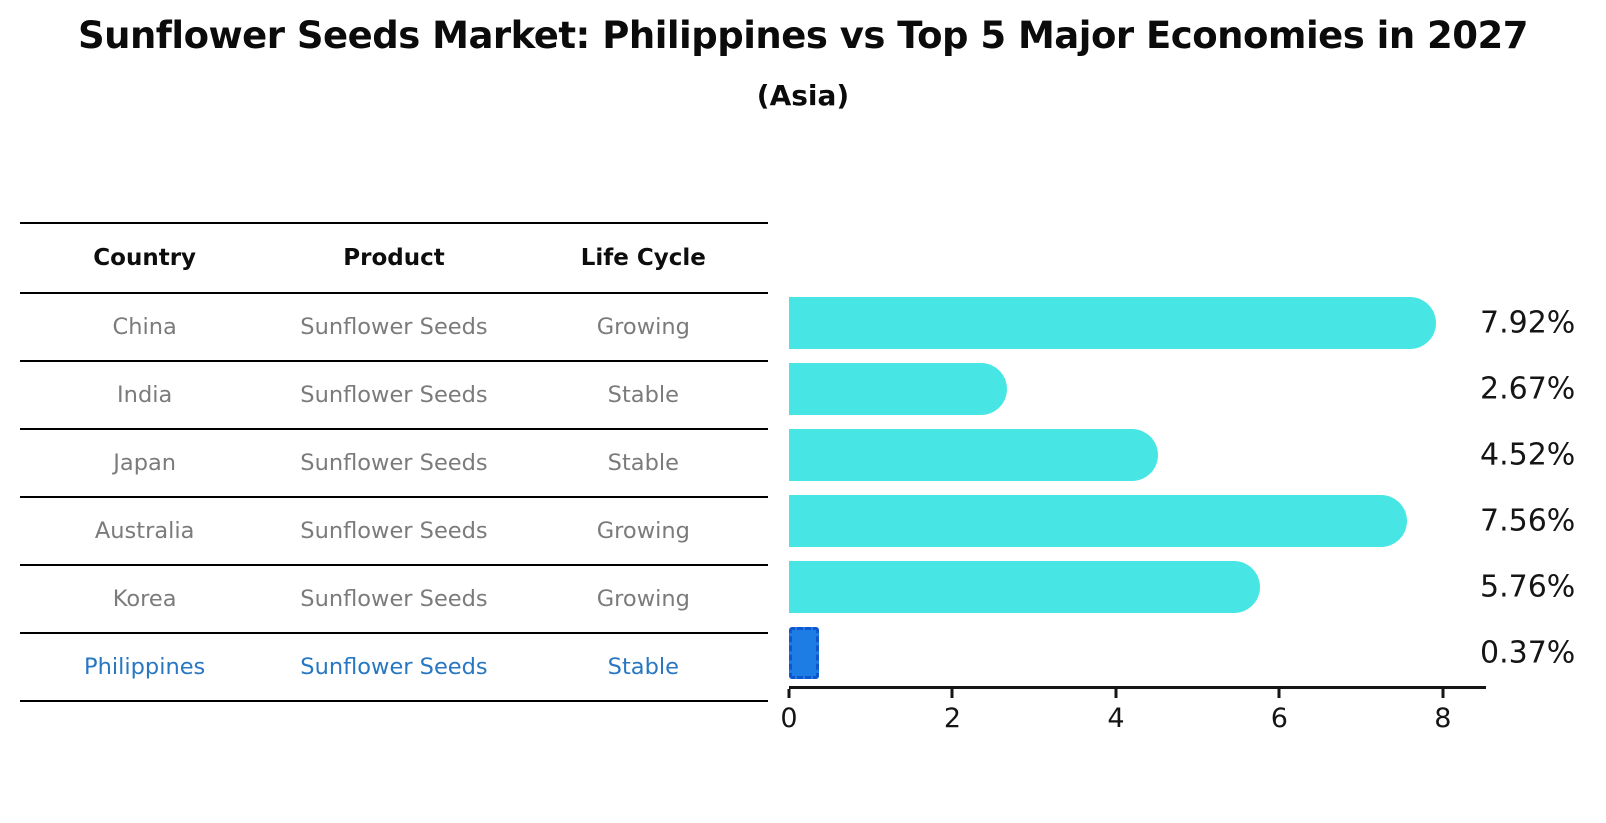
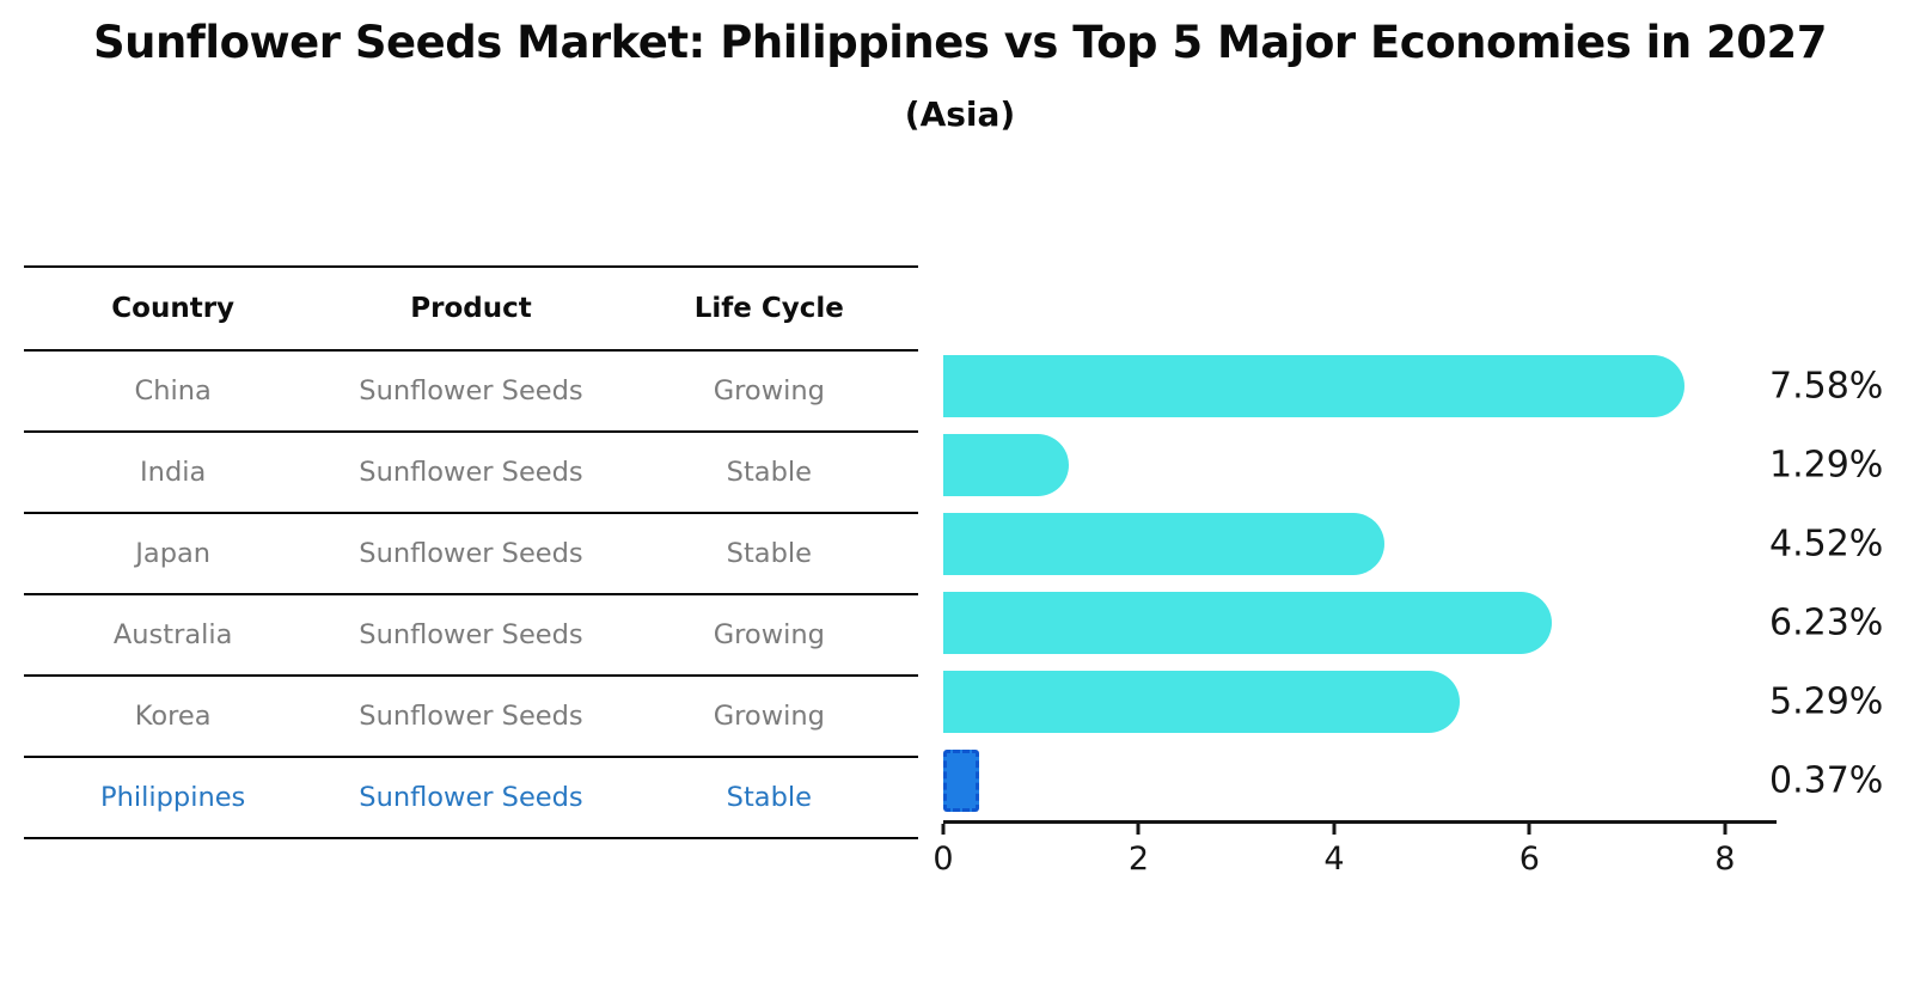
China: 7.92% -> 7.58%
India: 2.67% -> 1.29%
Australia: 7.56% -> 6.23%
Korea: 5.76% -> 5.29%
